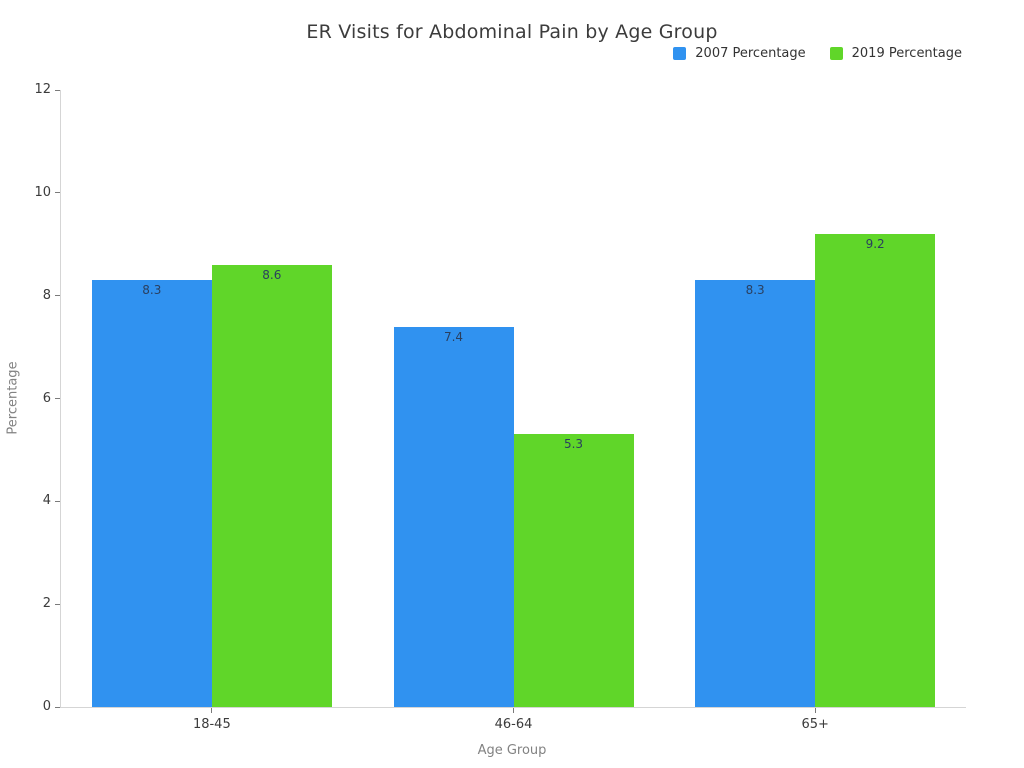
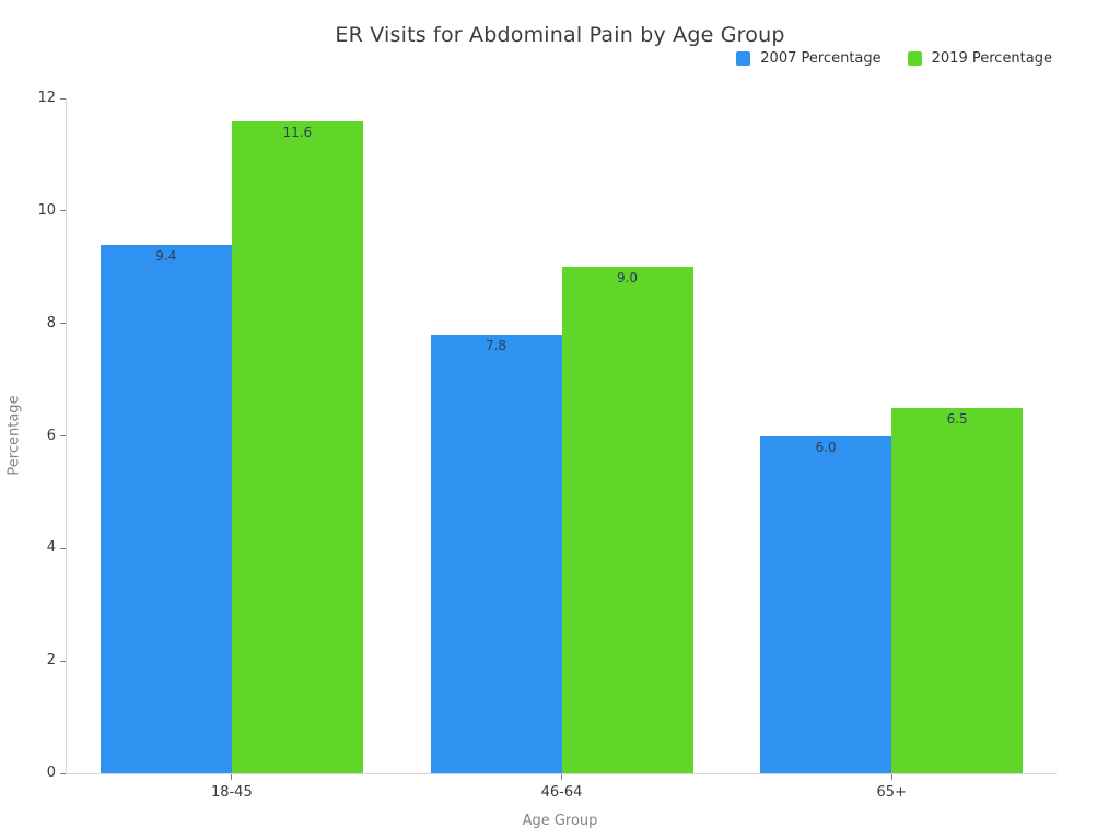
2007 Percentage/18-45: 8.3 -> 9.4
2019 Percentage/18-45: 8.6 -> 11.6
2007 Percentage/46-64: 7.4 -> 7.8
2019 Percentage/46-64: 5.3 -> 9.0
2007 Percentage/65+: 8.3 -> 6.0
2019 Percentage/65+: 9.2 -> 6.5
